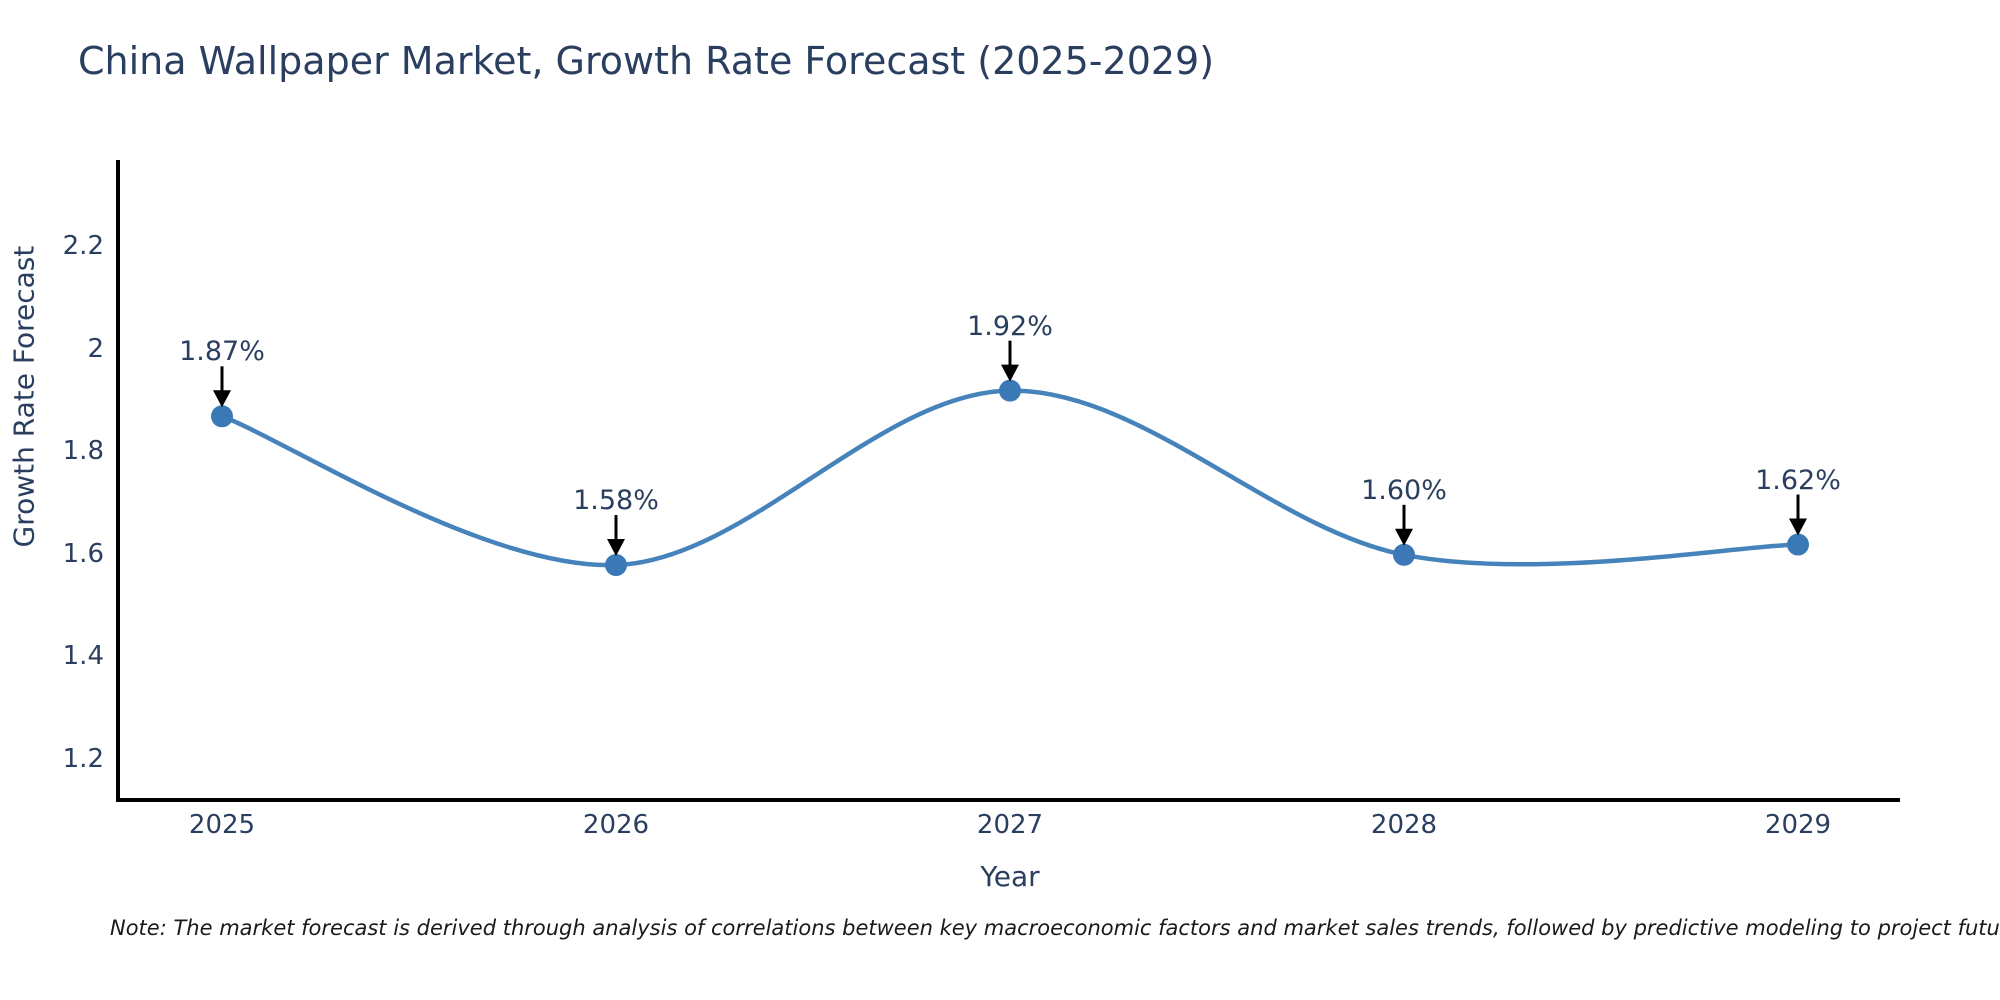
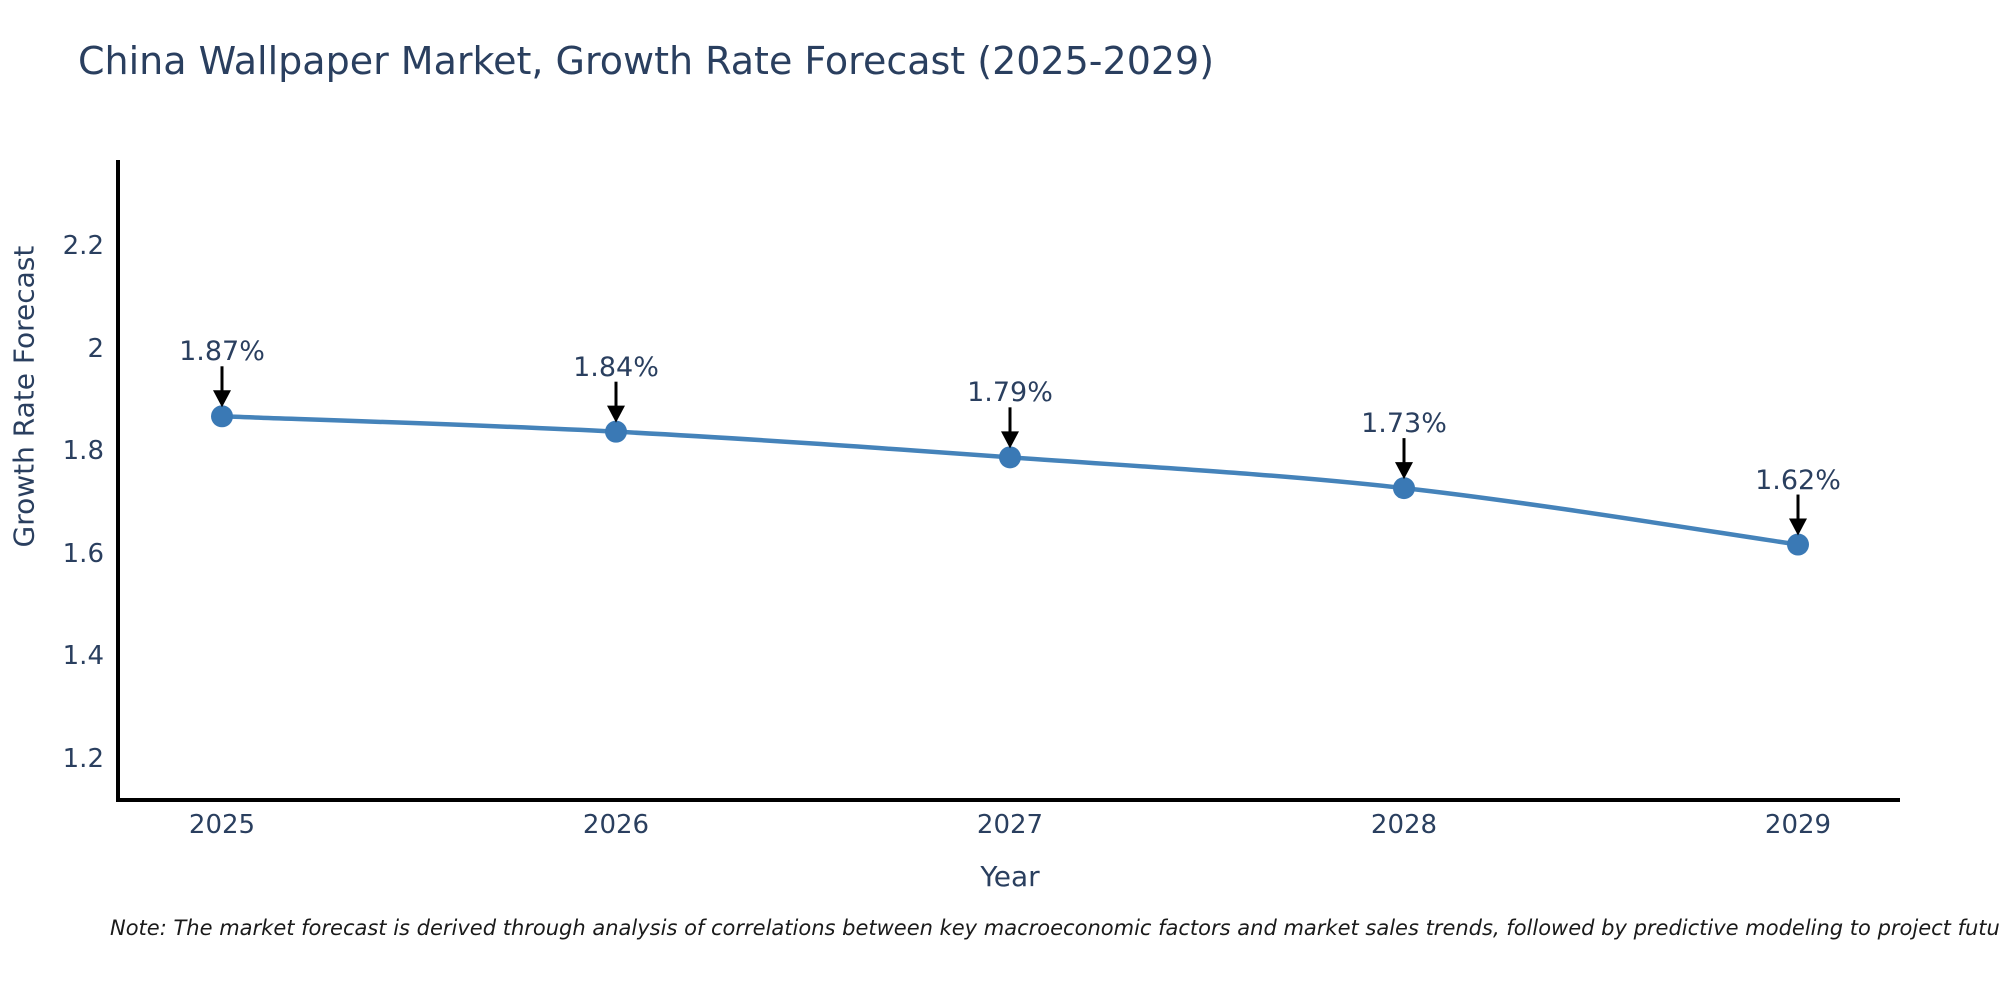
2026: 1.58% -> 1.84%
2027: 1.92% -> 1.79%
2028: 1.60% -> 1.73%
